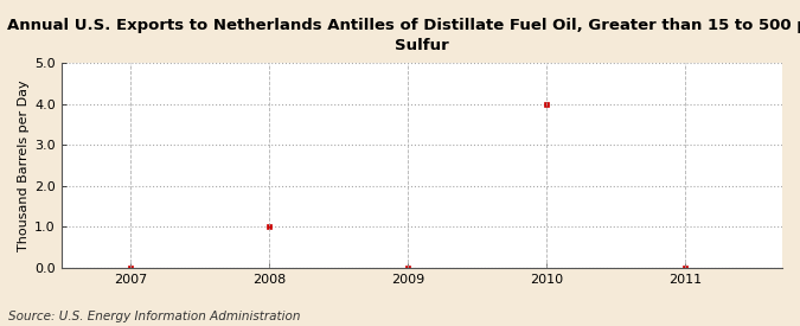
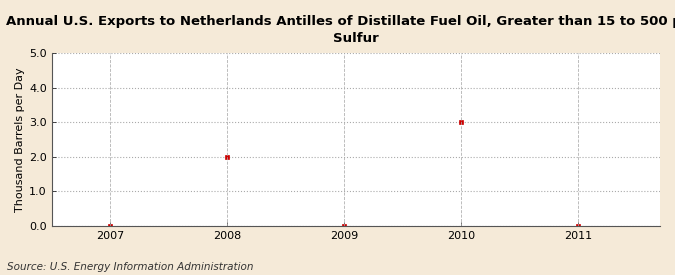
2008: 1 -> 2
2010: 4 -> 3
